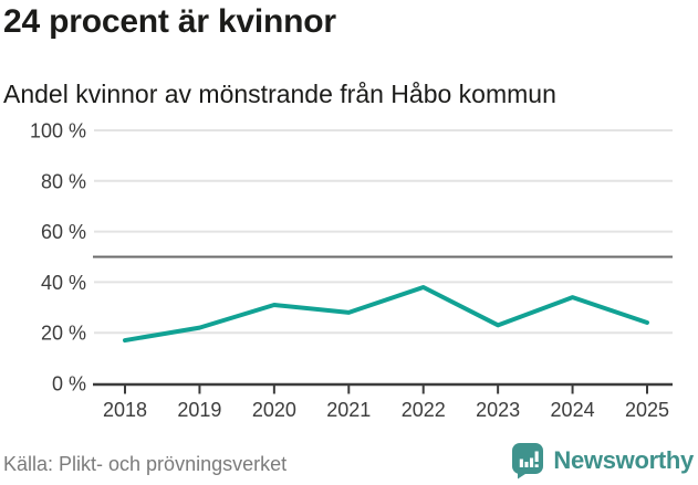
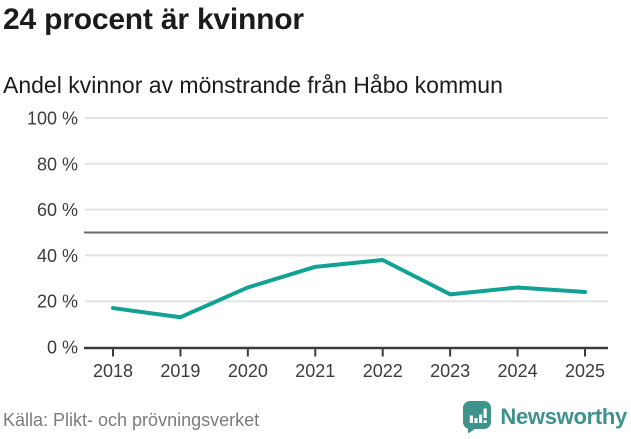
2019: 22% -> 13%
2020: 31% -> 26%
2021: 28% -> 35%
2024: 34% -> 26%
